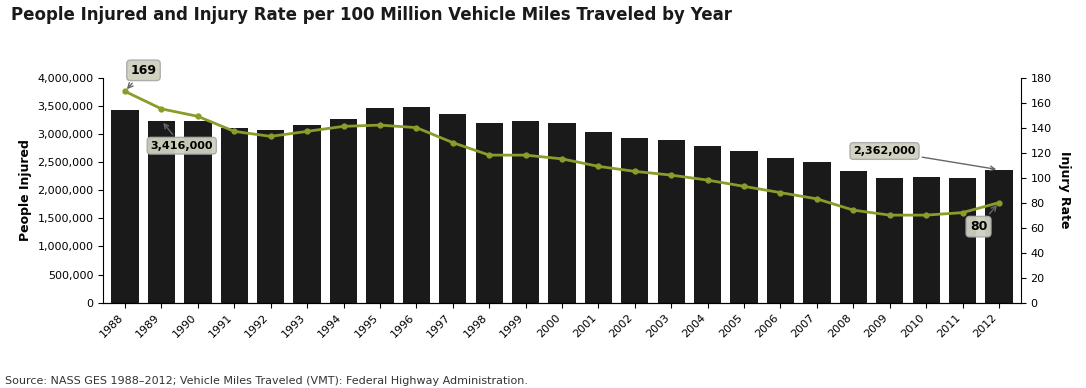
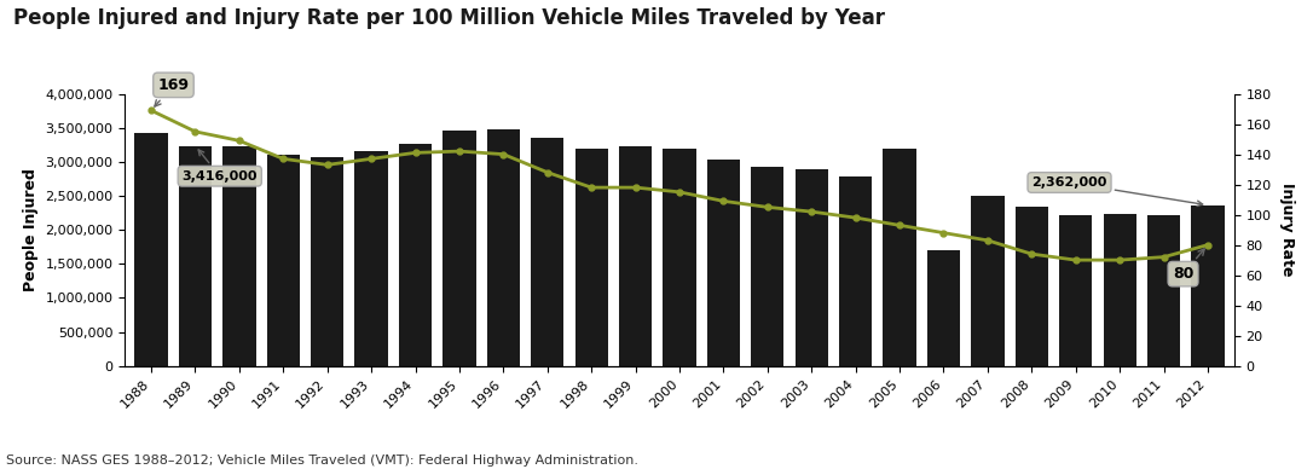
People Injured/2005: 2,700,000 -> 3,200,000
People Injured/2006: 2,580,000 -> 1,700,000
